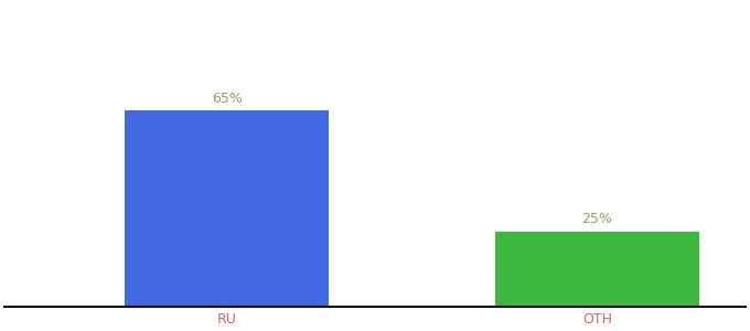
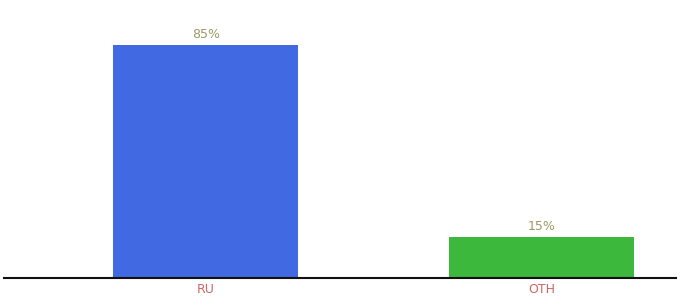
RU: 65% -> 85%
OTH: 25% -> 15%
